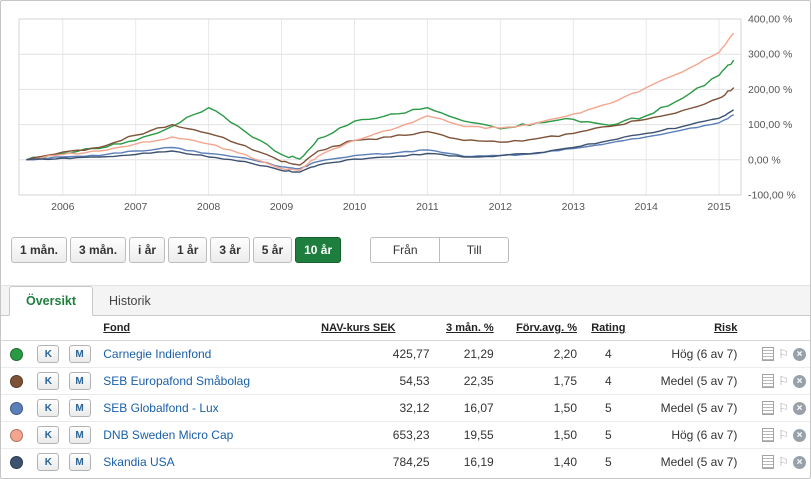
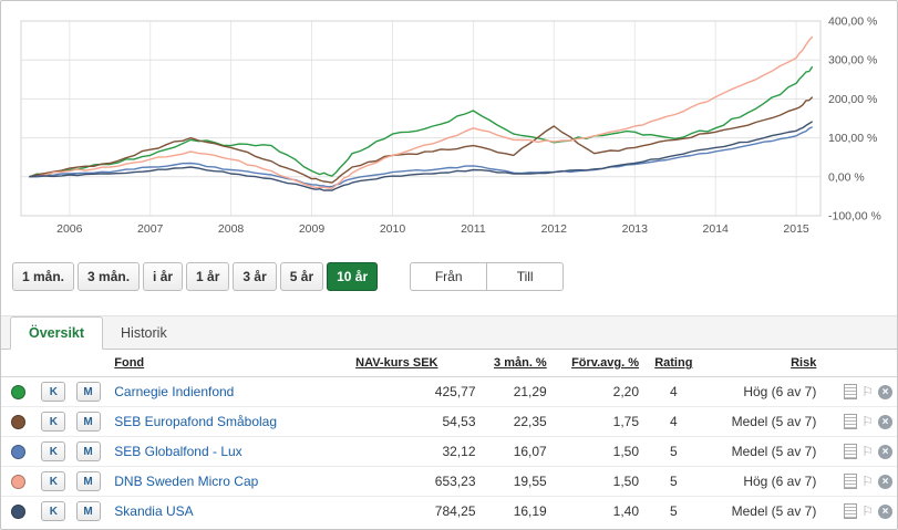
Carnegie Indienfond/2008: 150% -> 80%
Carnegie Indienfond/2011: 150% -> 170%
SEB Europafond Småbolag/2012: 50% -> 130%
